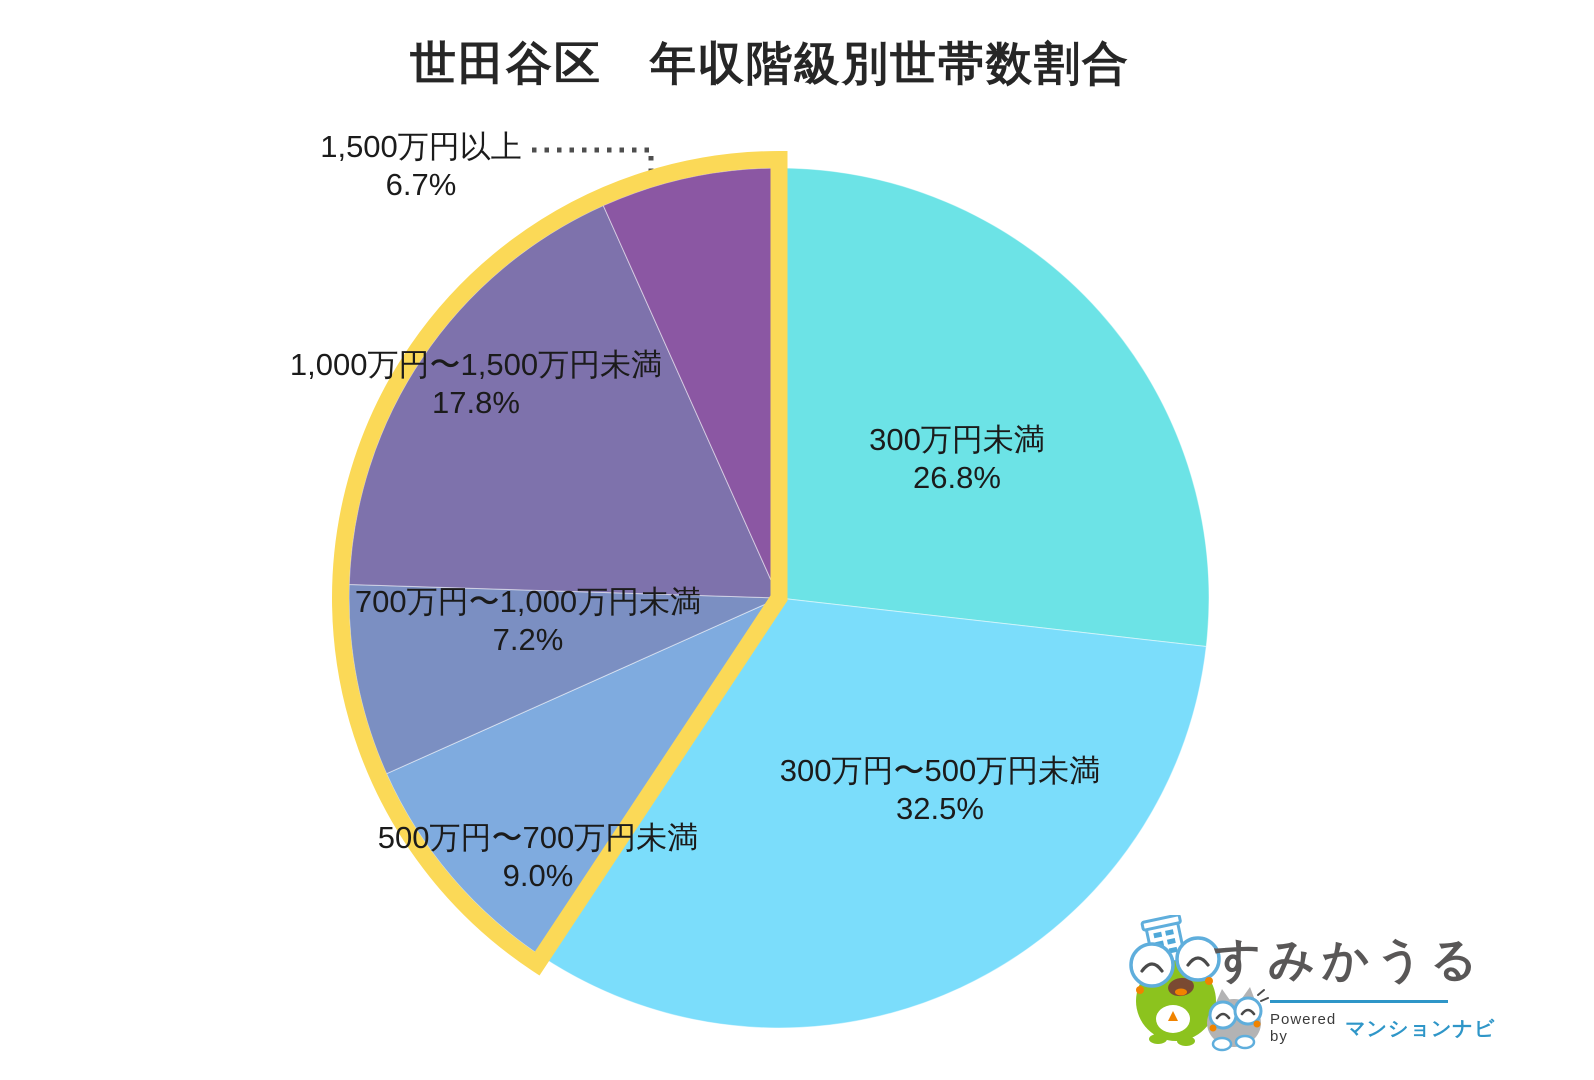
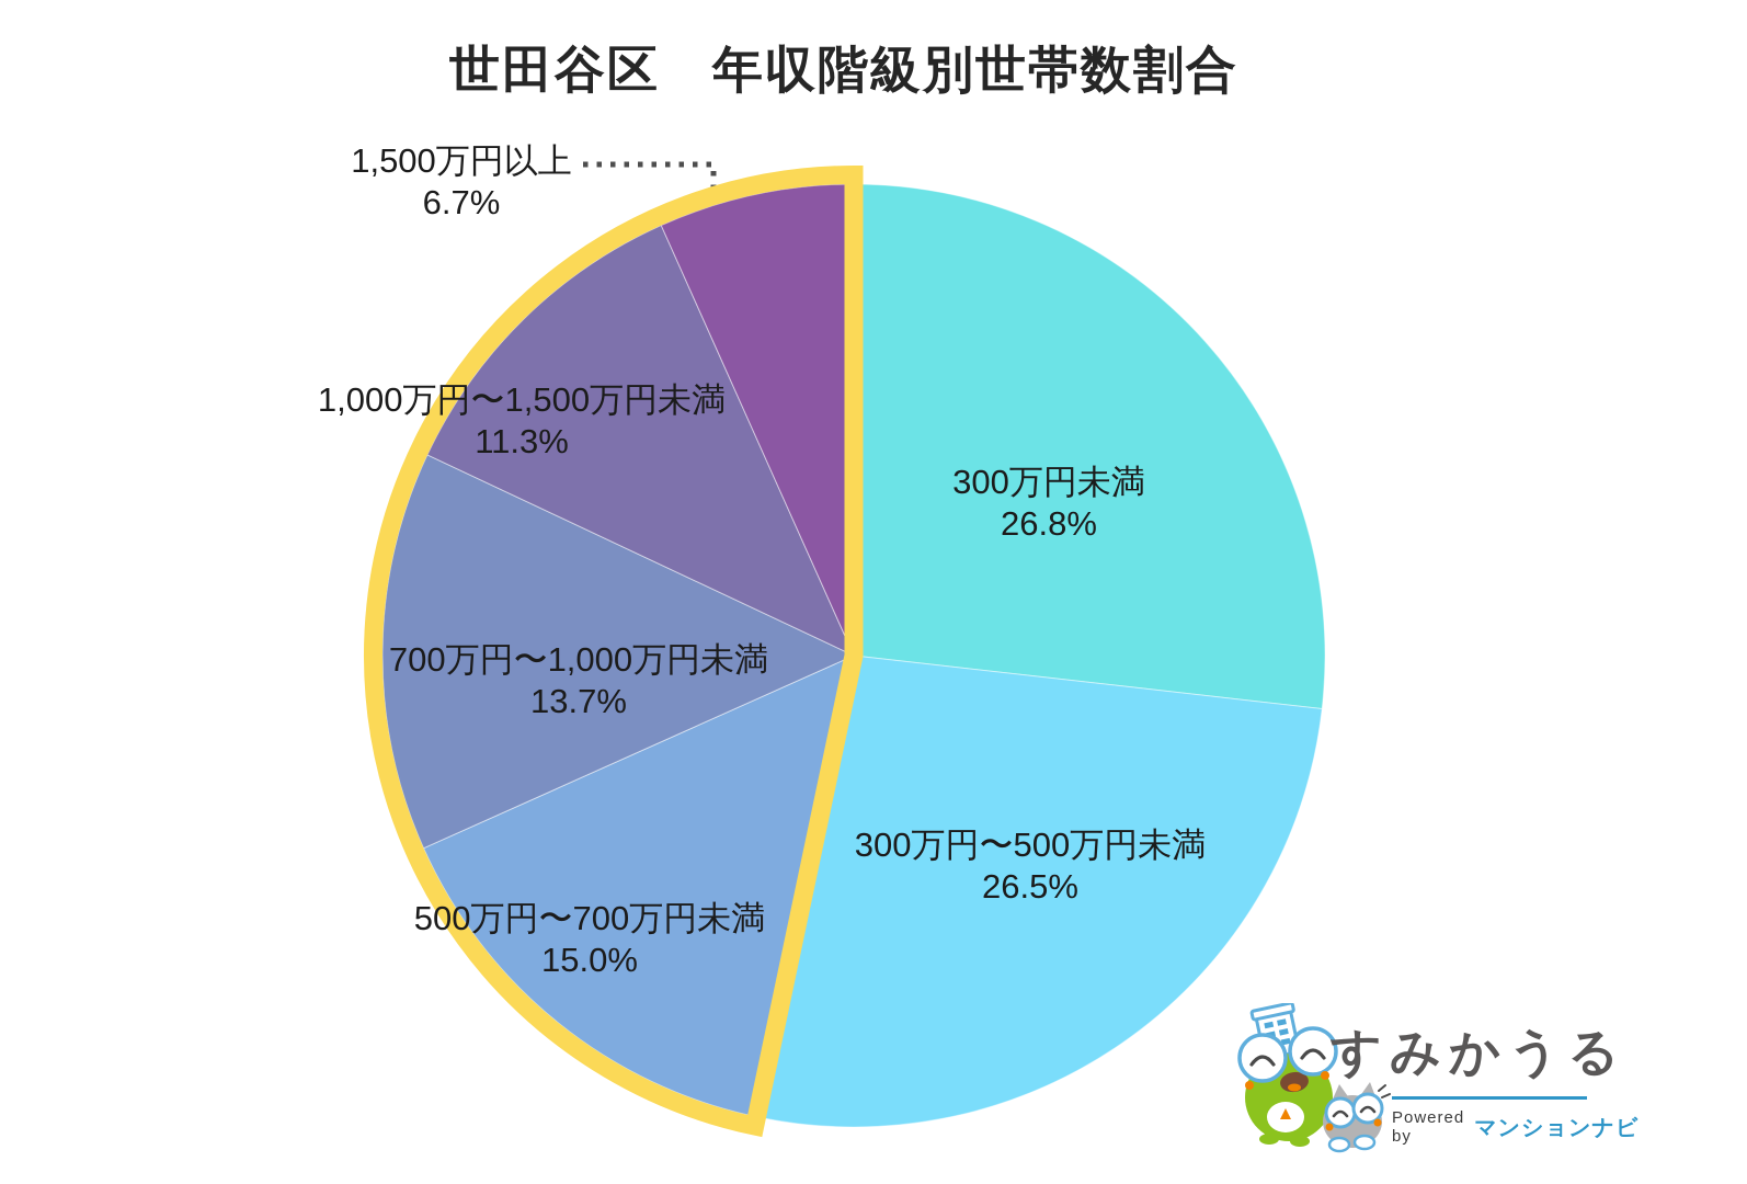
300万円〜500万円未満: 32.5% -> 26.5%
500万円〜700万円未満: 9.0% -> 15.0%
700万円〜1,000万円未満: 7.2% -> 13.7%
1,000万円〜1,500万円未満: 17.8% -> 11.3%
